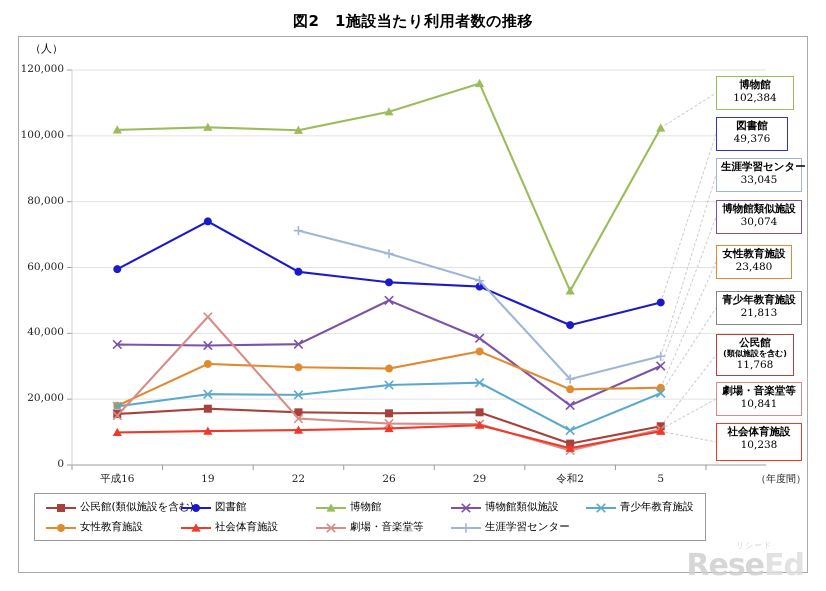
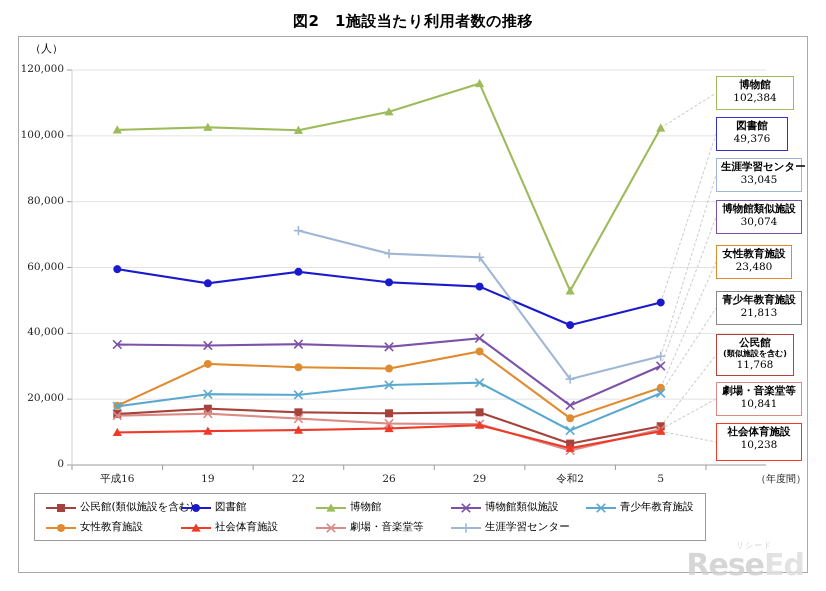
図書館/19: 74000 -> 55000
劇場・音楽堂等/19: 45000 -> 16000
博物館類似施設/26: 50000 -> 36000
生涯学習センター/29: 56000 -> 63000
女性教育施設/令和2: 23000 -> 14000
